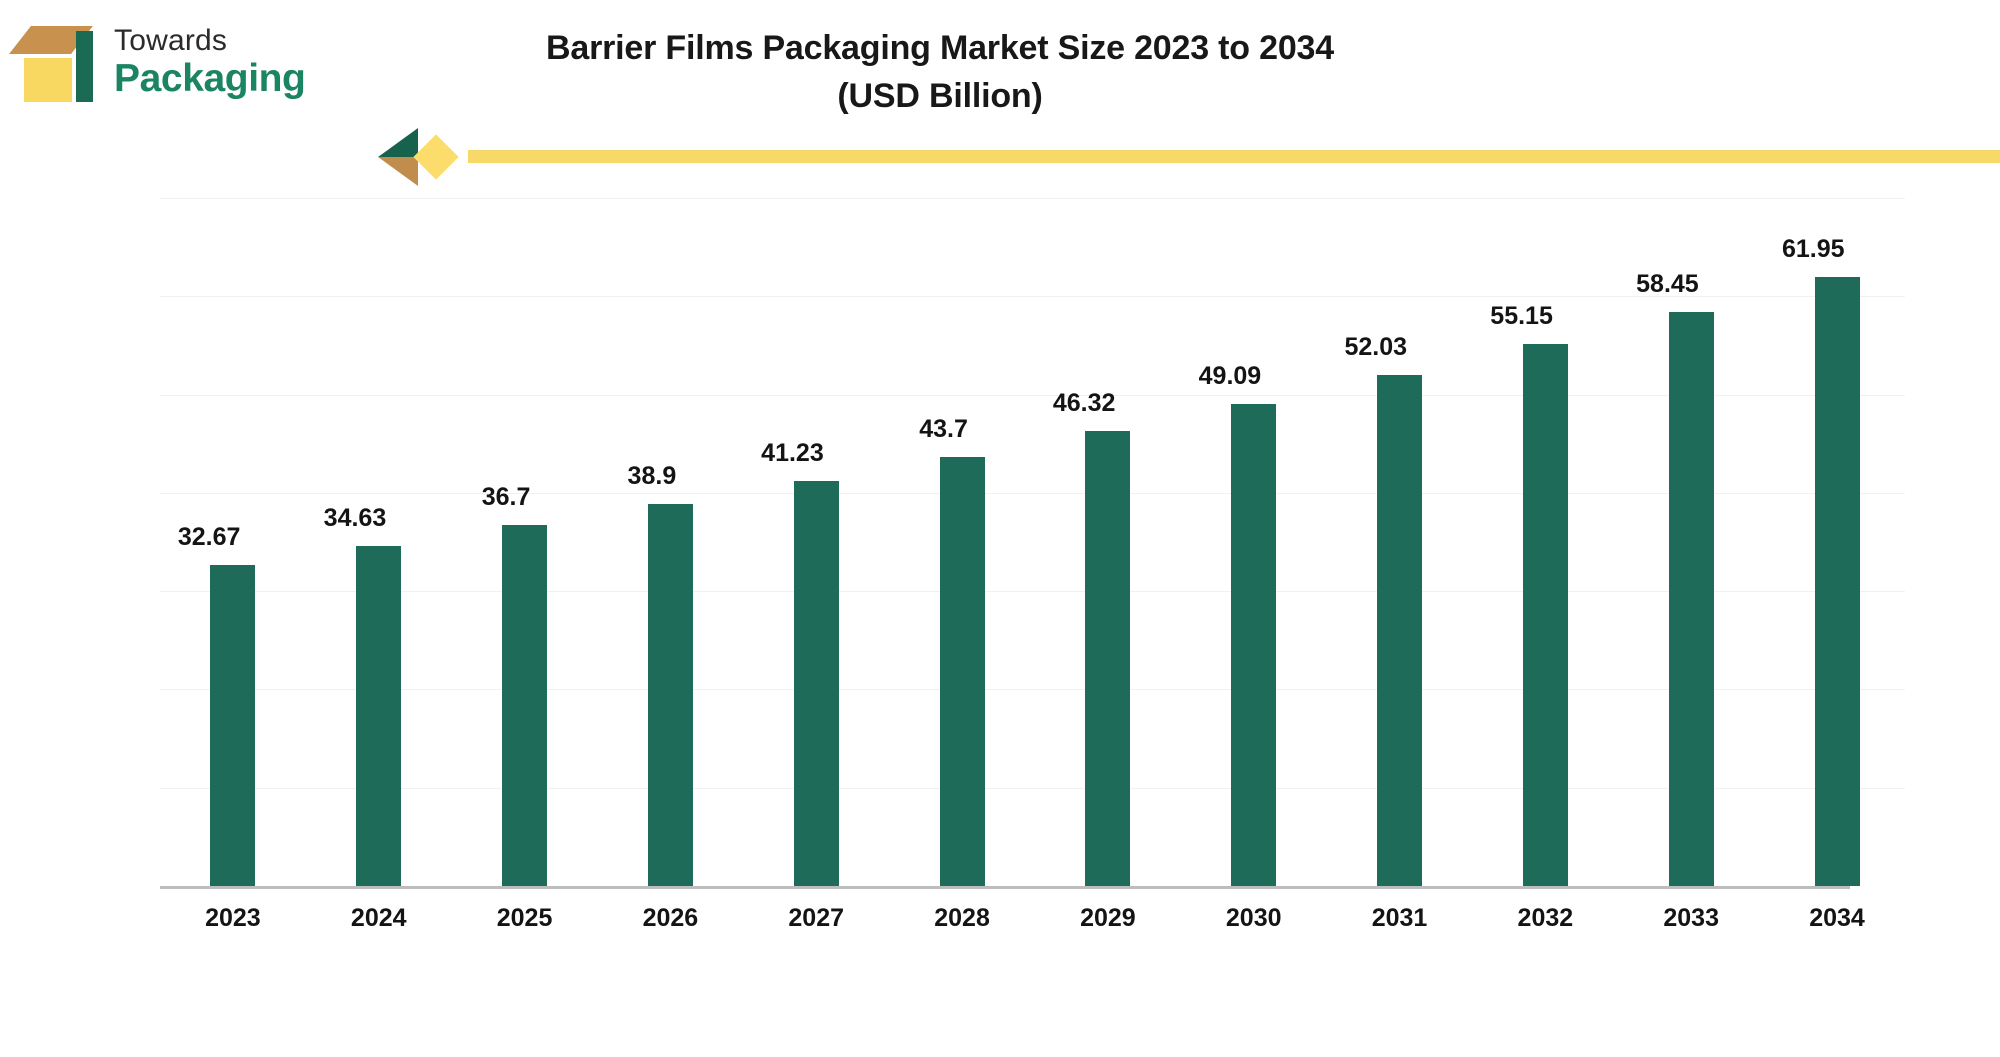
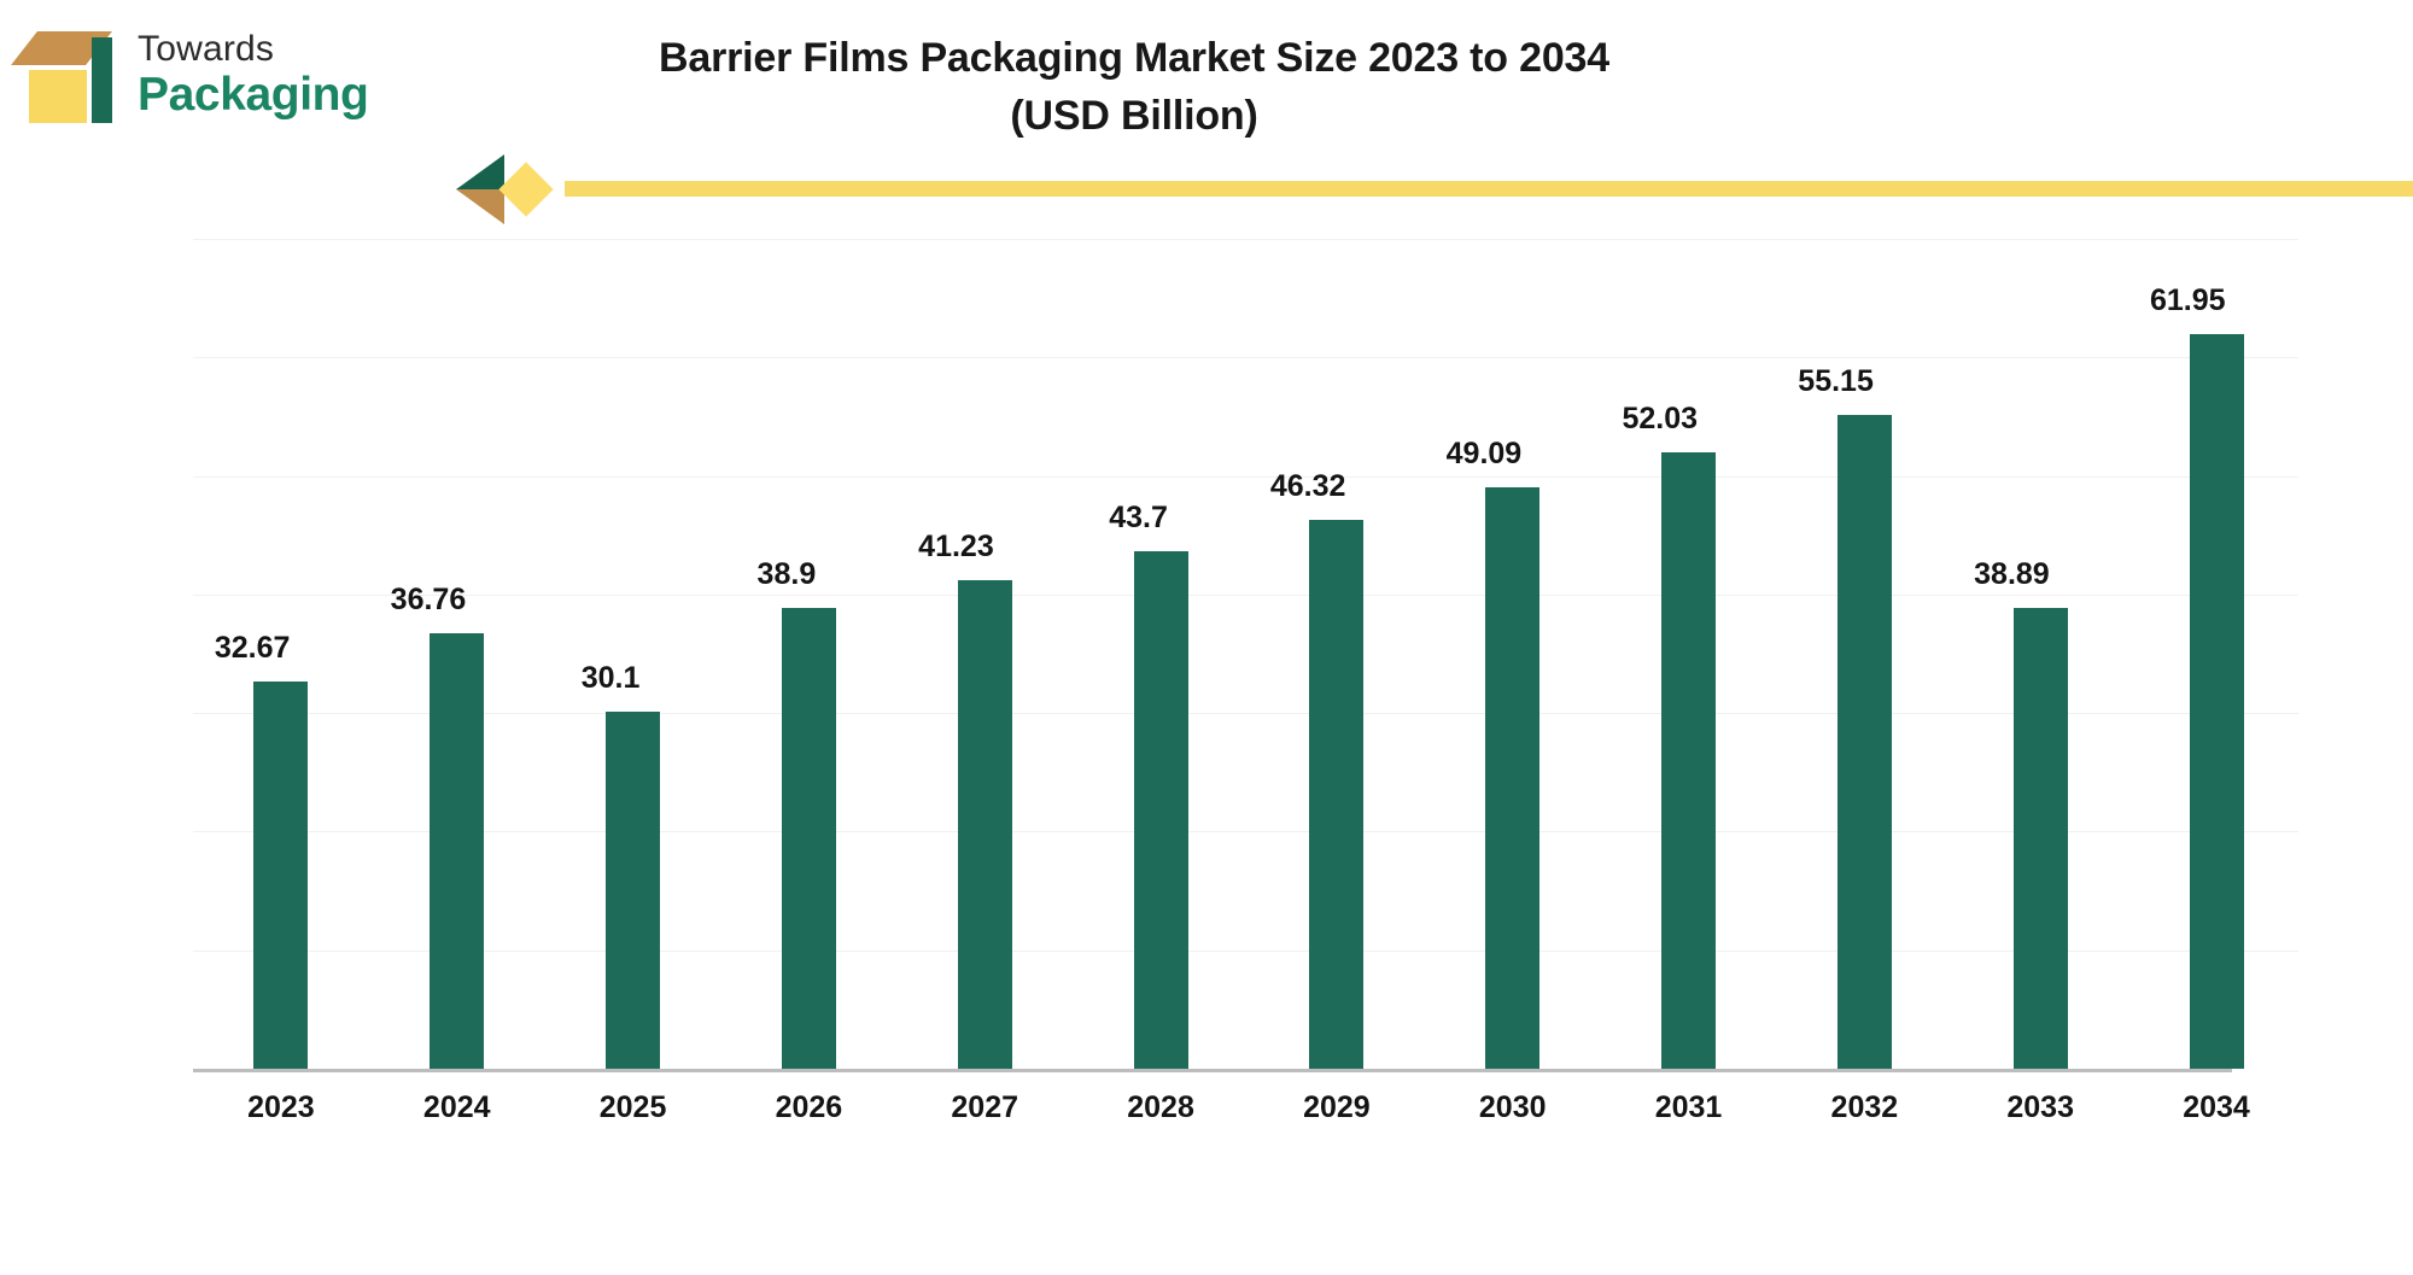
2024: 34.63 -> 36.76
2025: 36.7 -> 30.1
2033: 58.45 -> 38.89
